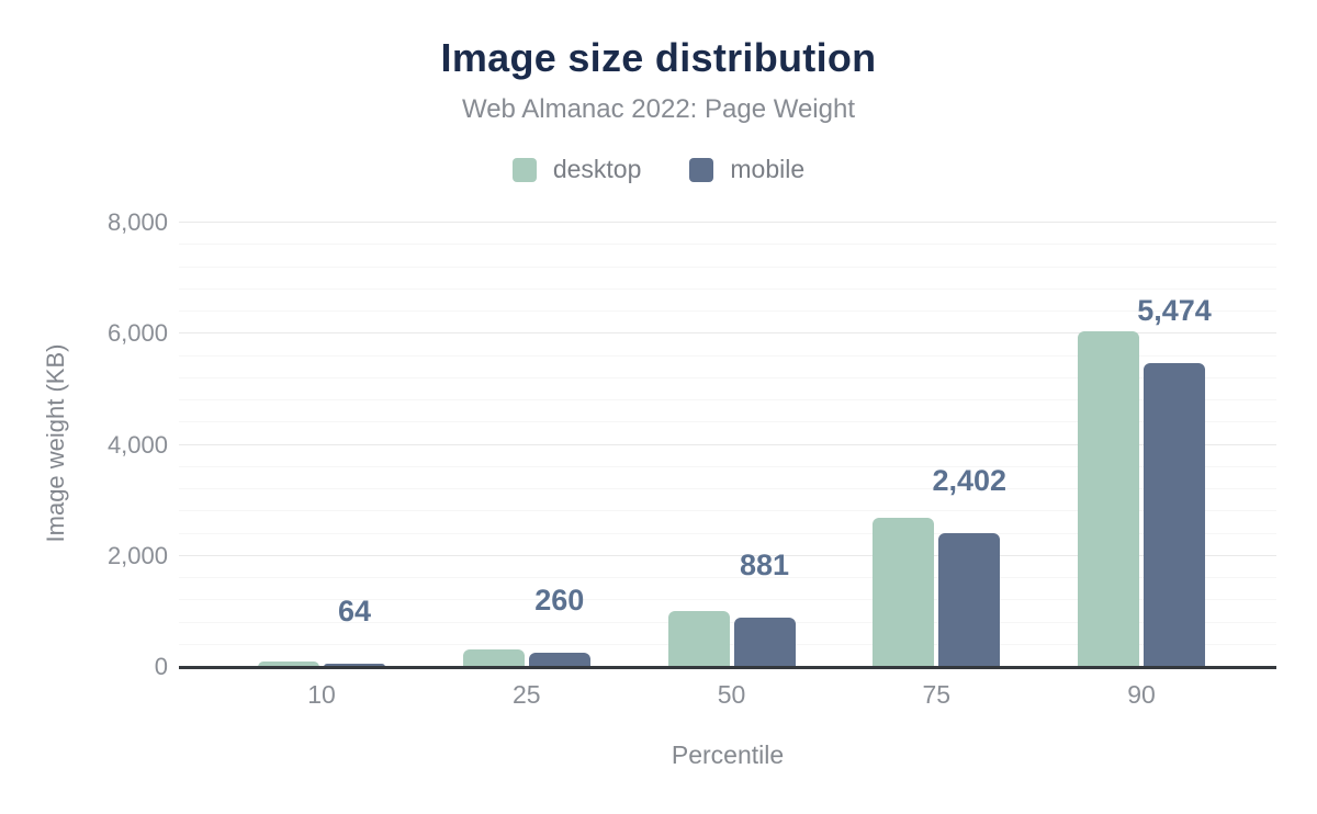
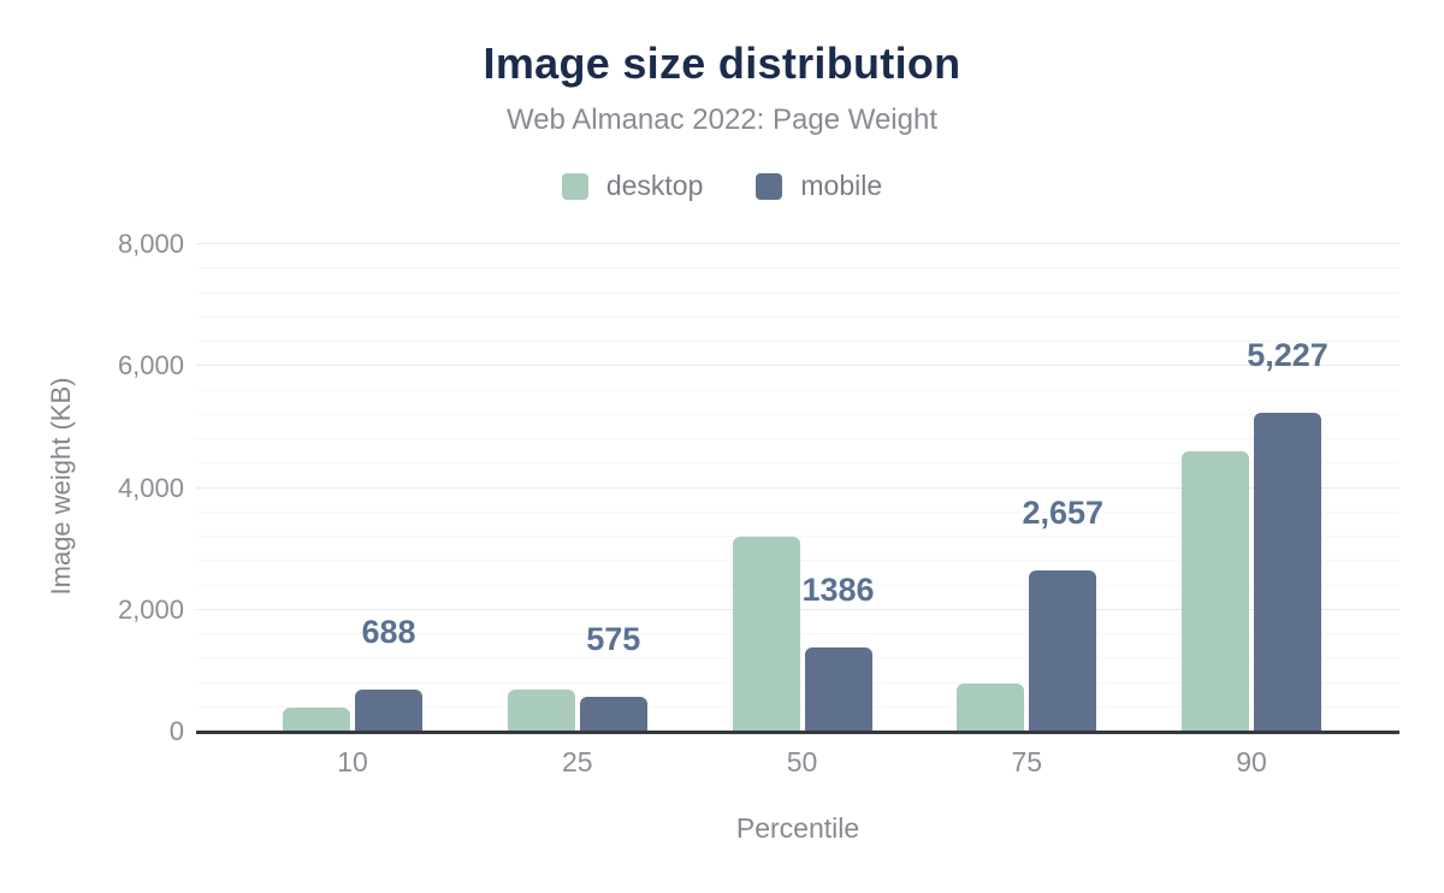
desktop/10: 100 -> 400
mobile/10: 64 -> 688
desktop/25: 300 -> 700
mobile/25: 260 -> 575
desktop/50: 1000 -> 3200
mobile/50: 881 -> 1386
desktop/75: 2700 -> 800
mobile/75: 2,402 -> 2,657
desktop/90: 6000 -> 4600
mobile/90: 5,474 -> 5,227
